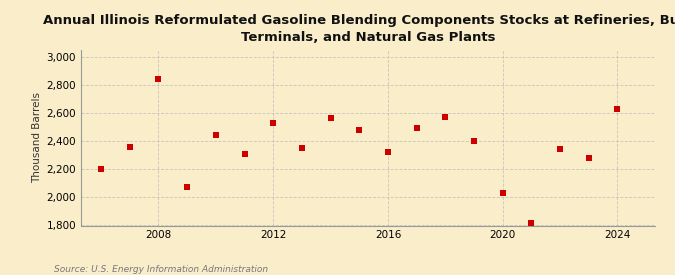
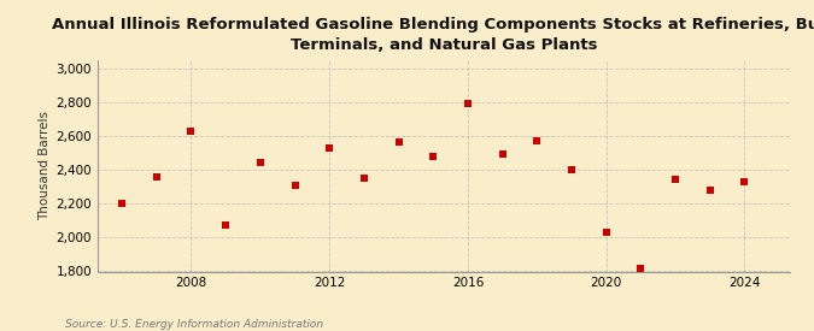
2008: 2,840 -> 2,630
2016: 2,320 -> 2,790
2024: 2,630 -> 2,330
